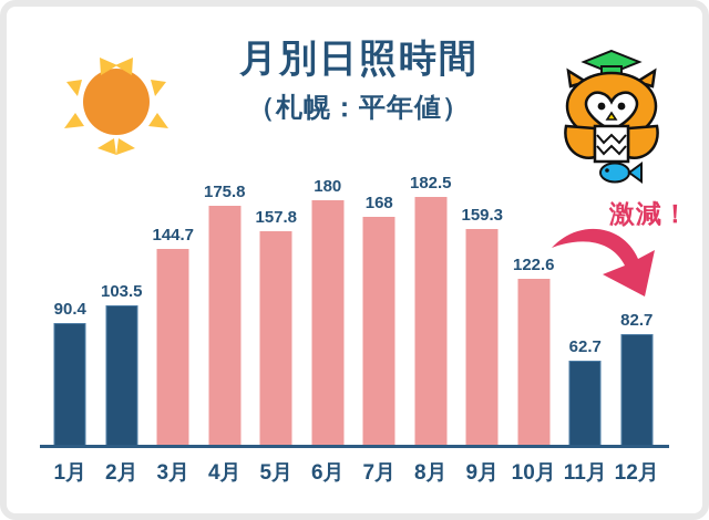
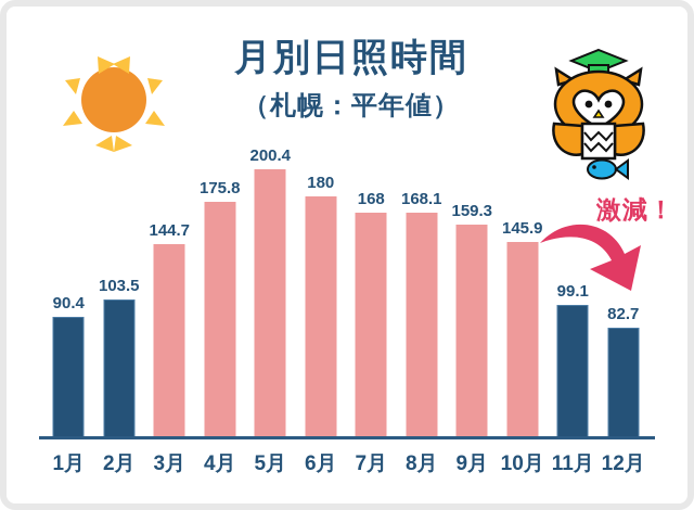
5月: 157.8 -> 200.4
8月: 182.5 -> 168.1
10月: 122.6 -> 145.9
11月: 62.7 -> 99.1
